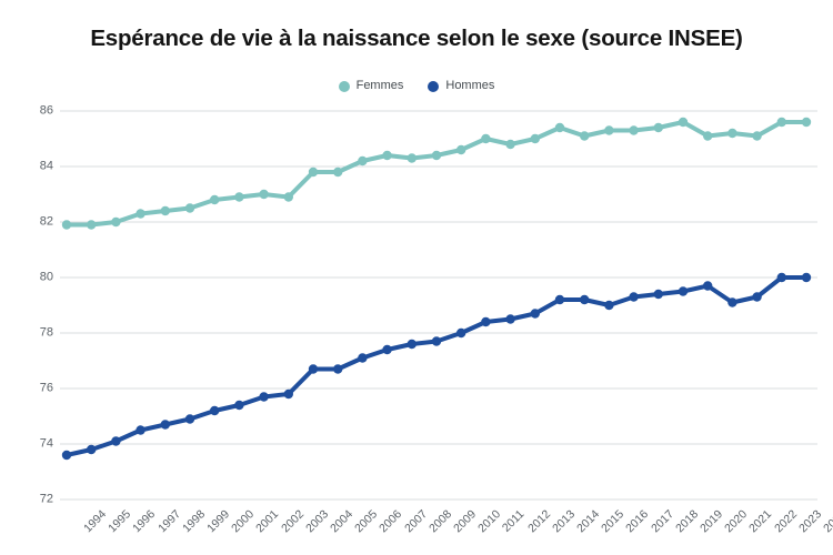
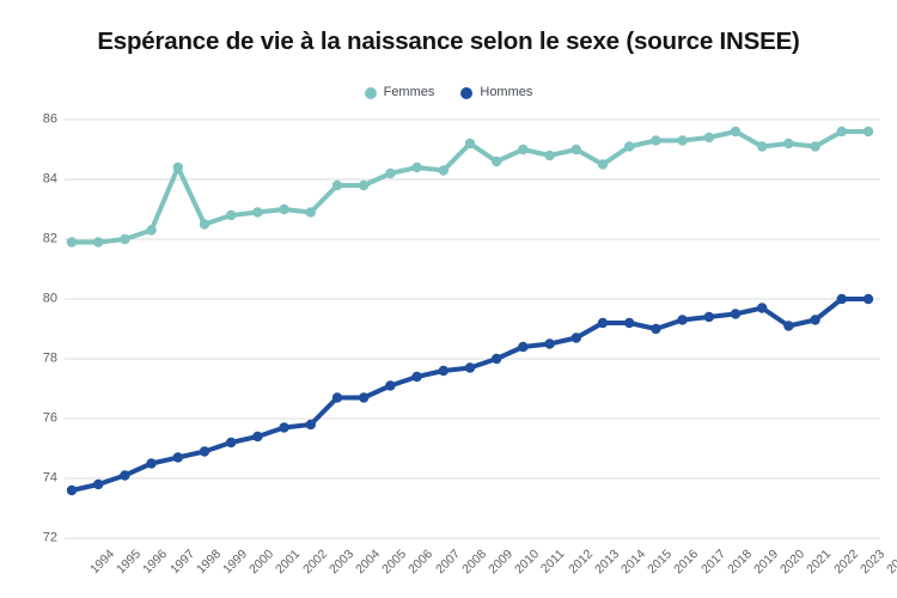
Femmes/1998: 82.4 -> 84.4
Femmes/2009: 84.4 -> 85.2
Femmes/2014: 85.4 -> 84.5
